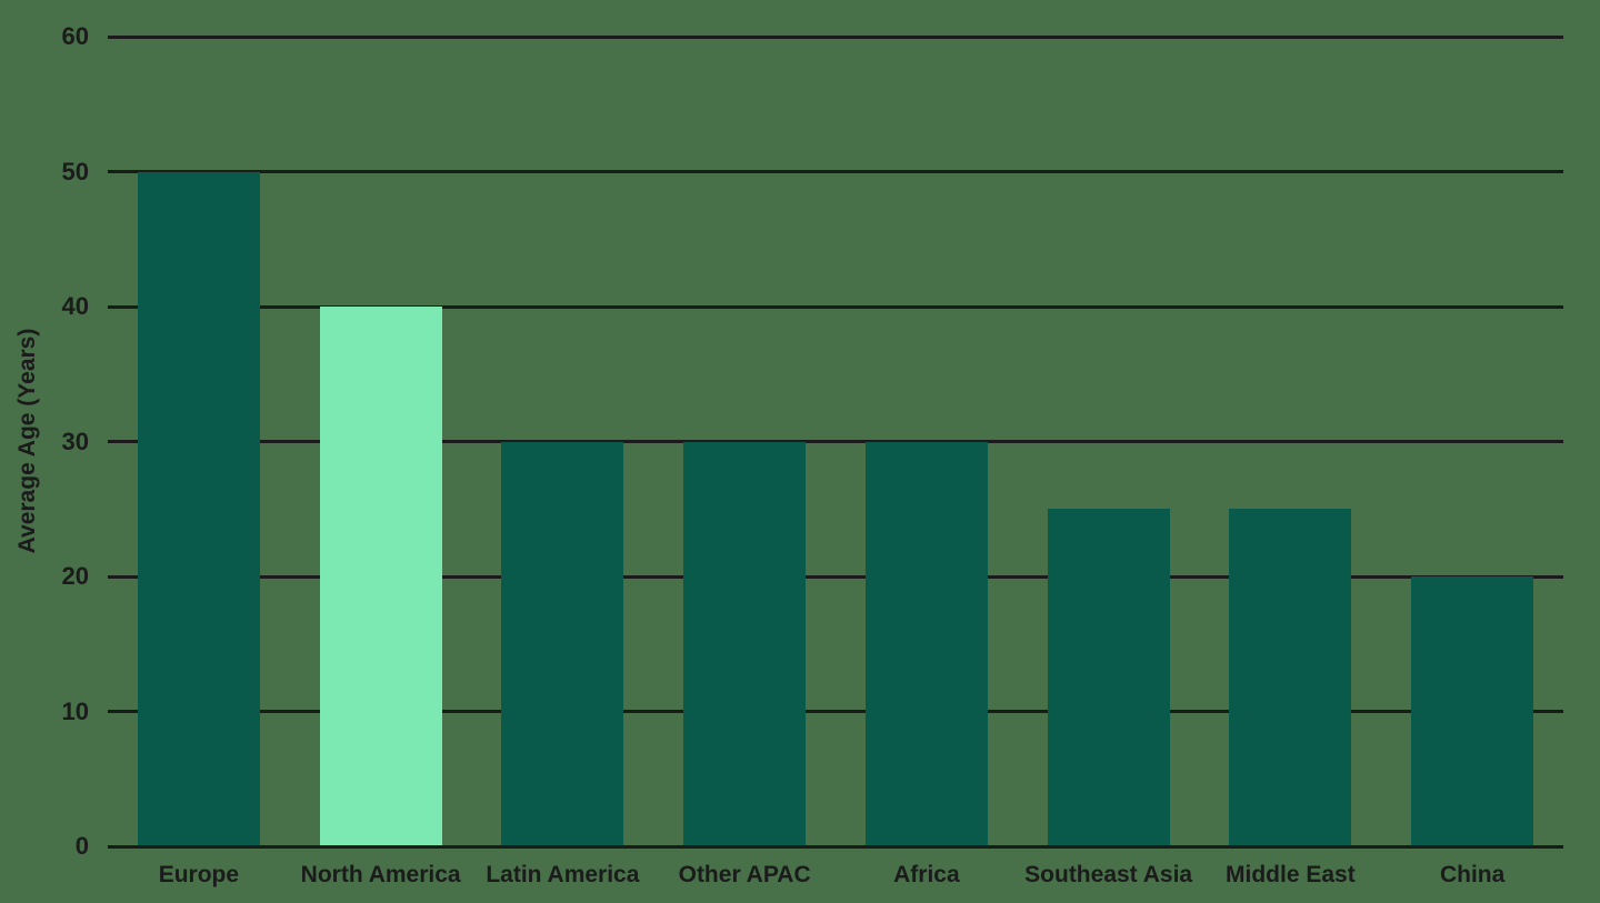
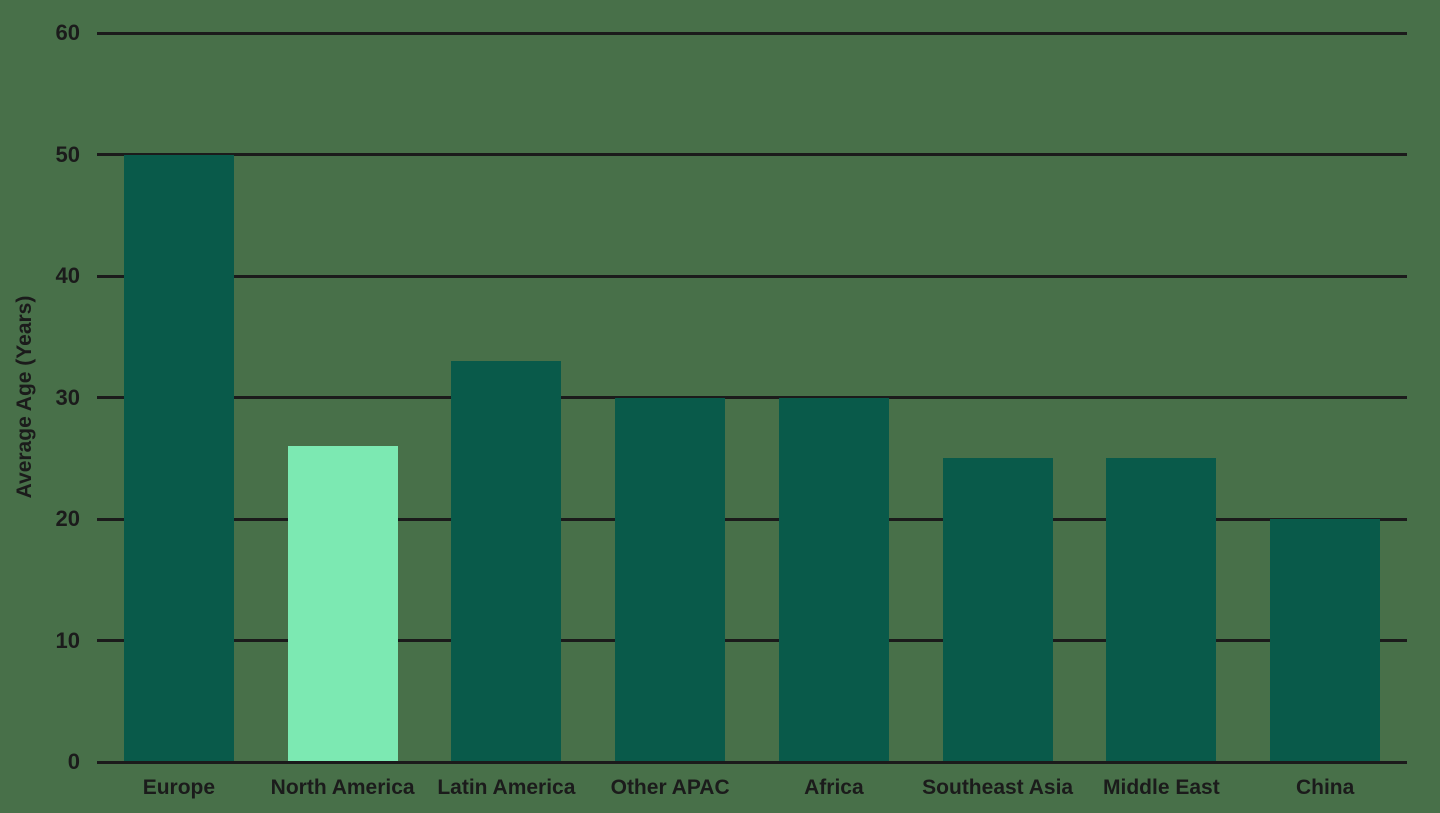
North America: 40 -> 26
Latin America: 30 -> 33
